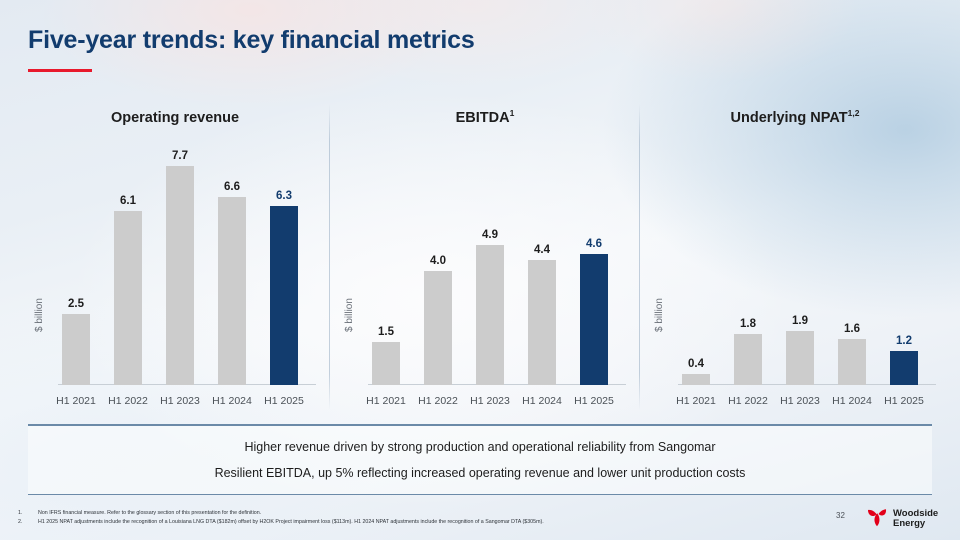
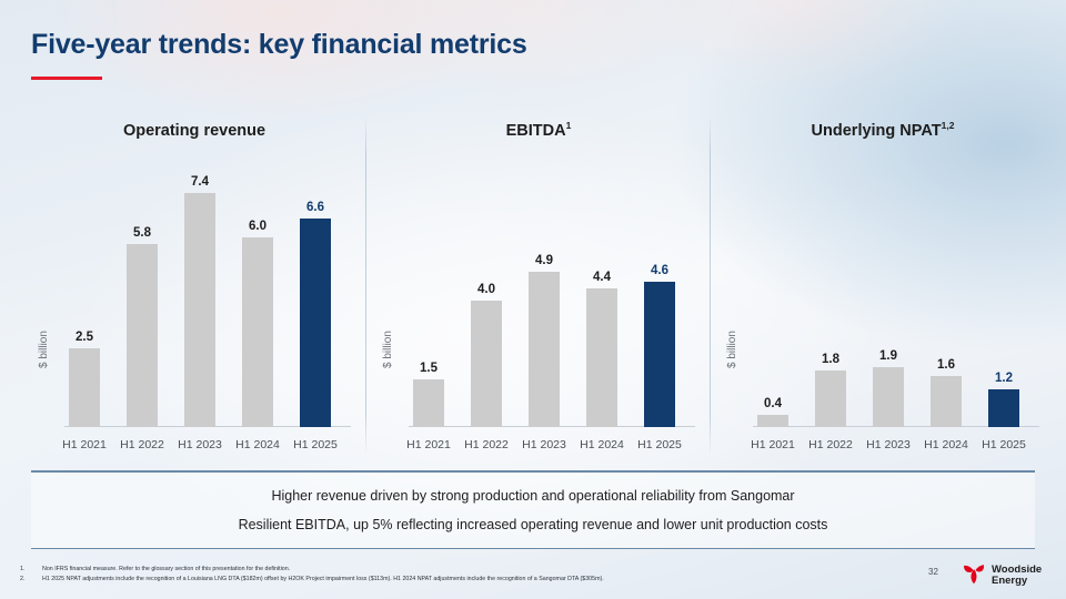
Operating revenue/H1 2022: 6.1 -> 5.8
Operating revenue/H1 2023: 7.7 -> 7.4
Operating revenue/H1 2024: 6.6 -> 6.0
Operating revenue/H1 2025: 6.3 -> 6.6
